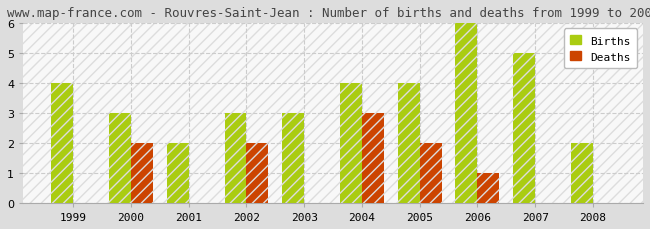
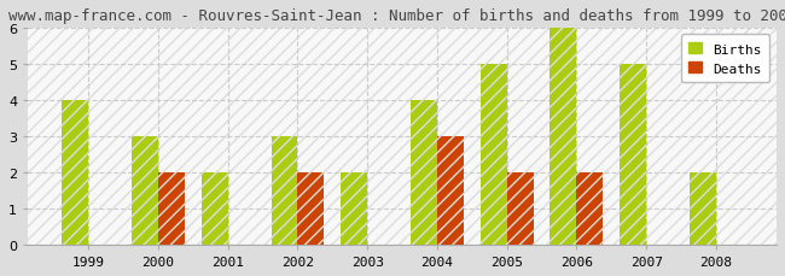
Births/2003: 3 -> 2
Births/2005: 4 -> 5
Deaths/2006: 1 -> 2
